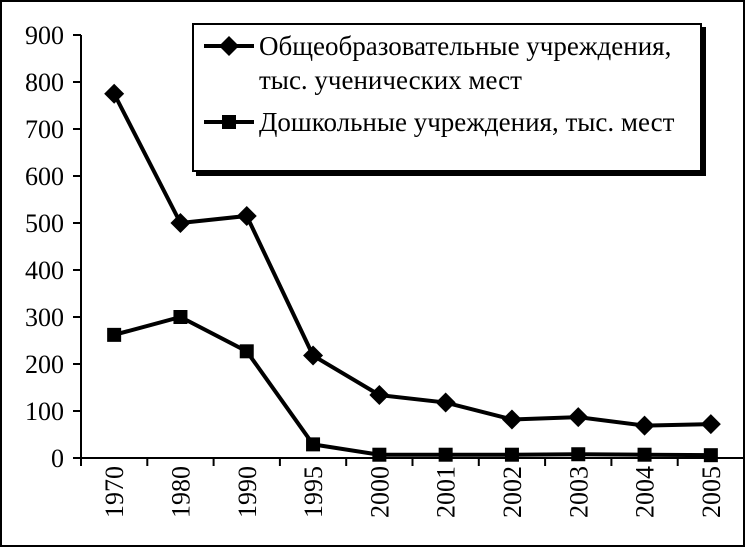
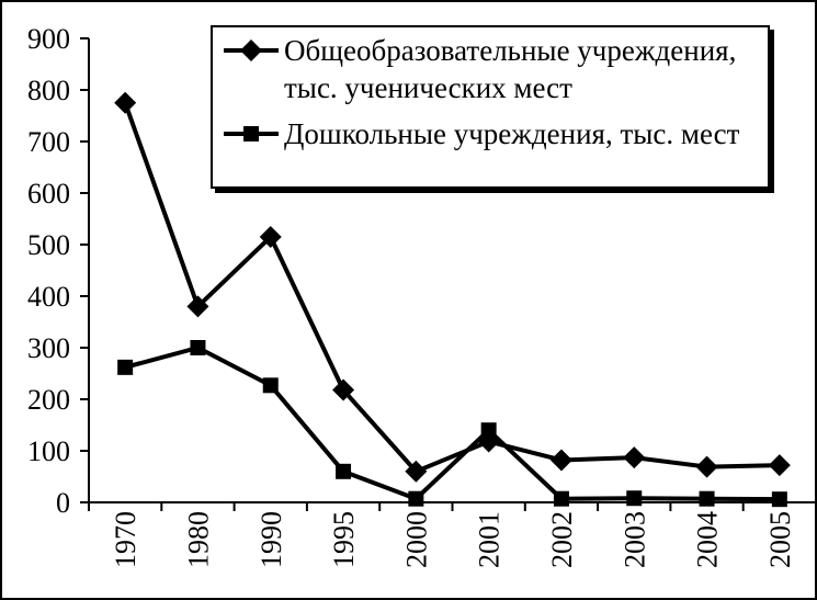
Общеобразовательные учреждения, тыс. ученических мест/1980: 500 -> 380
Дошкольные учреждения, тыс. мест/1995: 30 -> 60
Общеобразовательные учреждения, тыс. ученических мест/2000: 130 -> 60
Дошкольные учреждения, тыс. мест/2001: 10 -> 140
